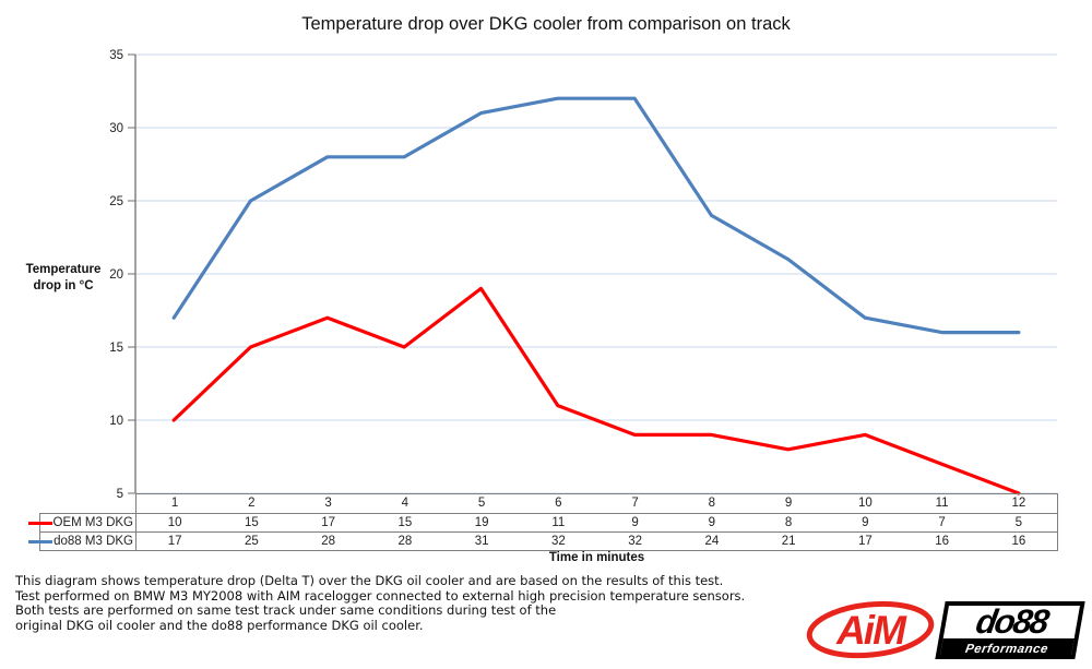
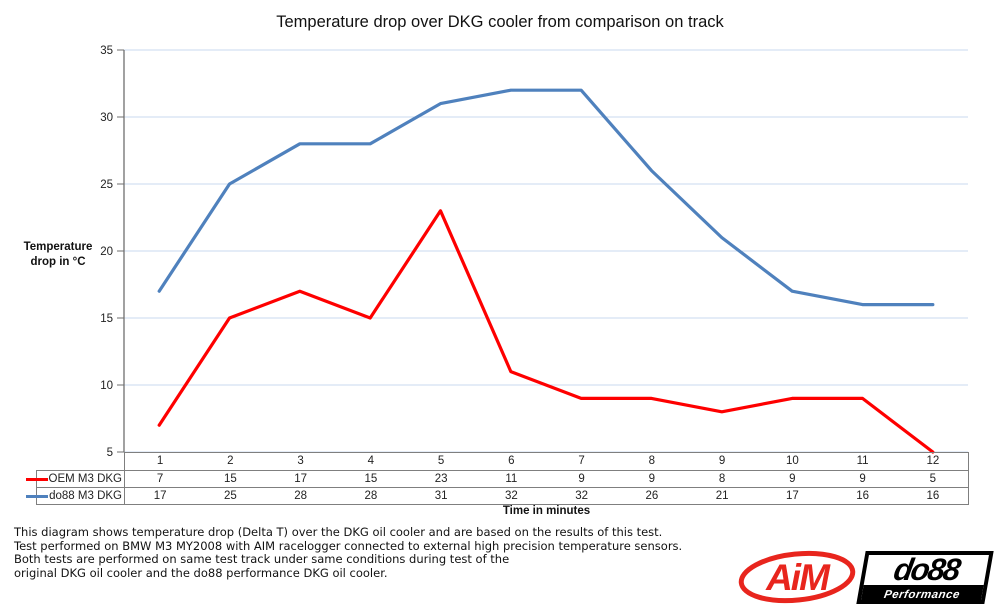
OEM M3 DKG/1: 10 -> 7
OEM M3 DKG/5: 19 -> 23
do88 M3 DKG/8: 24 -> 26
OEM M3 DKG/11: 7 -> 9
